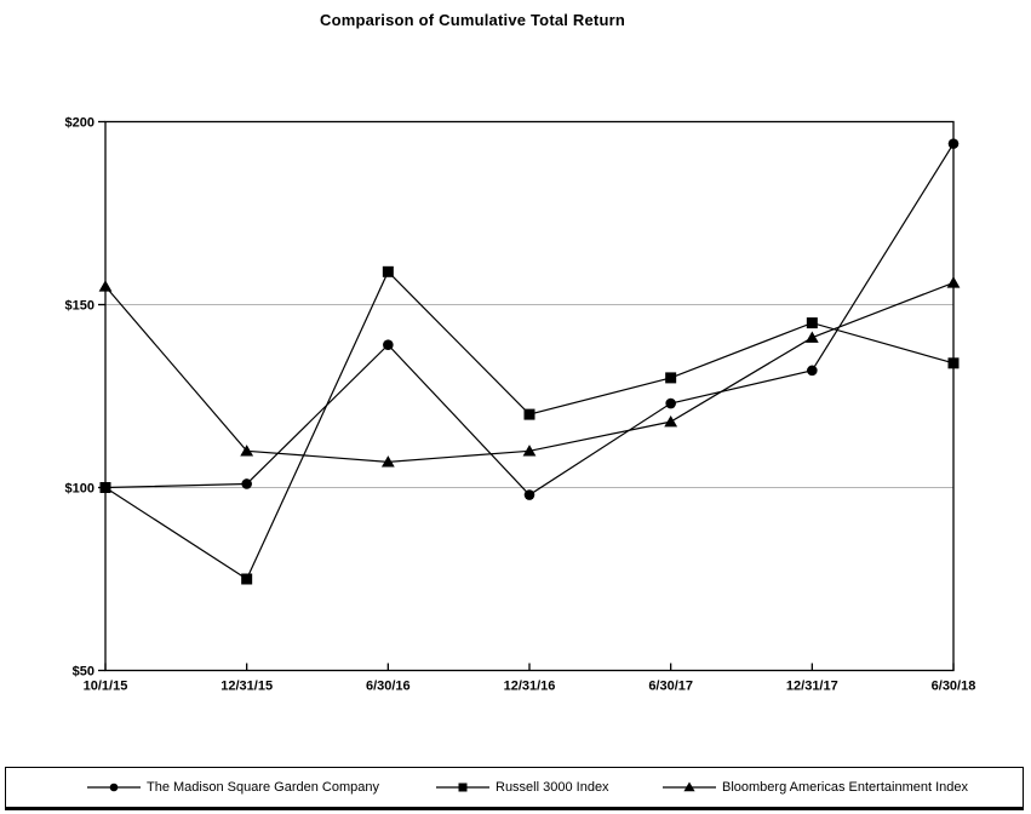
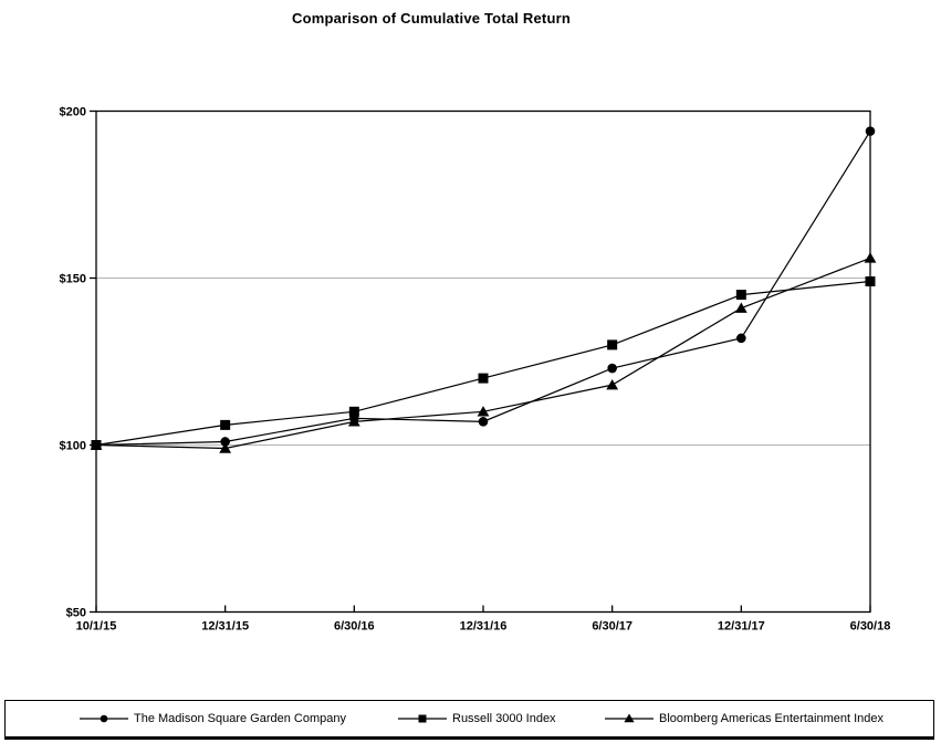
Bloomberg Americas Entertainment Index/10/1/15: $155 -> $100
Russell 3000 Index/12/31/15: $75 -> $106
Bloomberg Americas Entertainment Index/12/31/15: $110 -> $99
The Madison Square Garden Company/6/30/16: $139 -> $108
Russell 3000 Index/6/30/16: $159 -> $110
The Madison Square Garden Company/12/31/16: $98 -> $107
Russell 3000 Index/6/30/18: $134 -> $149
